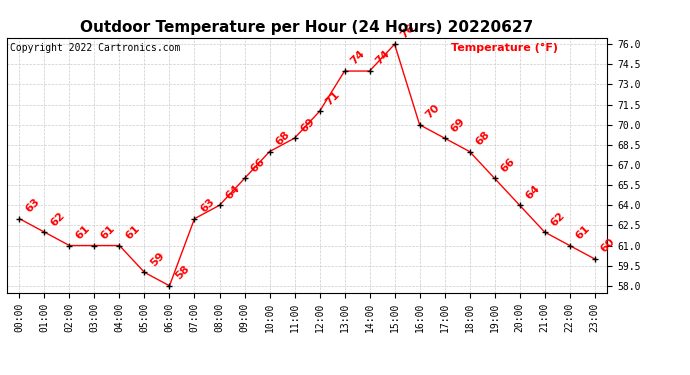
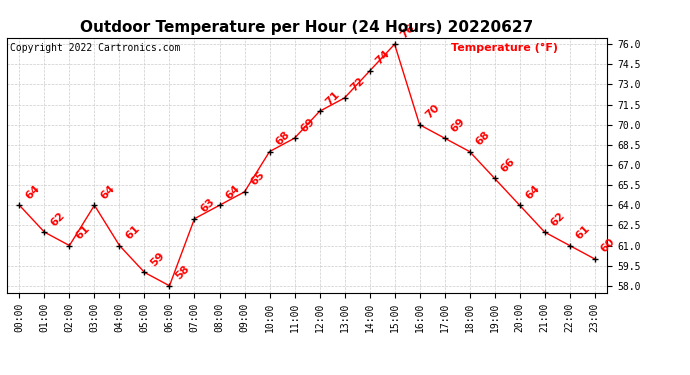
00:00: 63 -> 64
03:00: 61 -> 64
09:00: 66 -> 65
13:00: 74 -> 72
